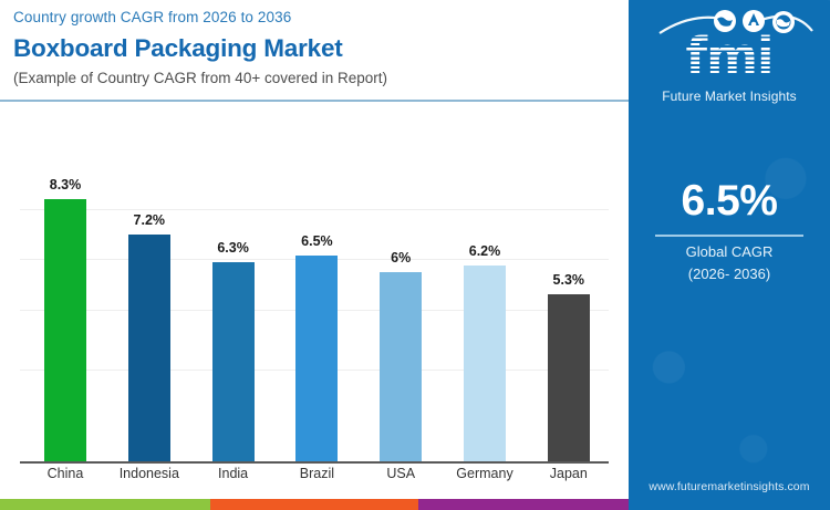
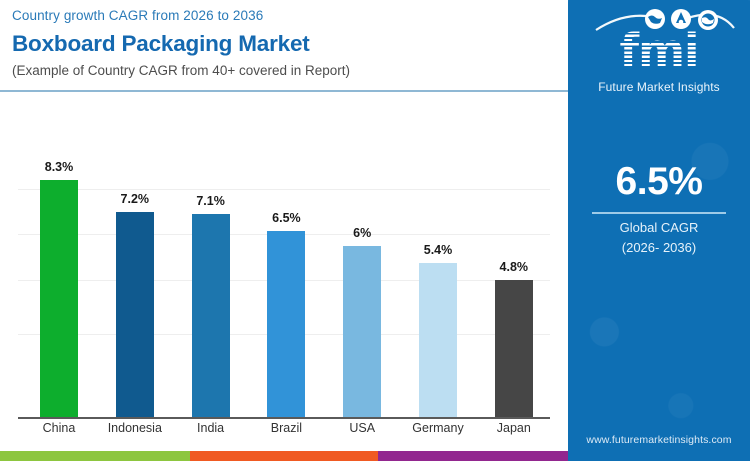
India: 6.3% -> 7.1%
Germany: 6.2% -> 5.4%
Japan: 5.3% -> 4.8%
